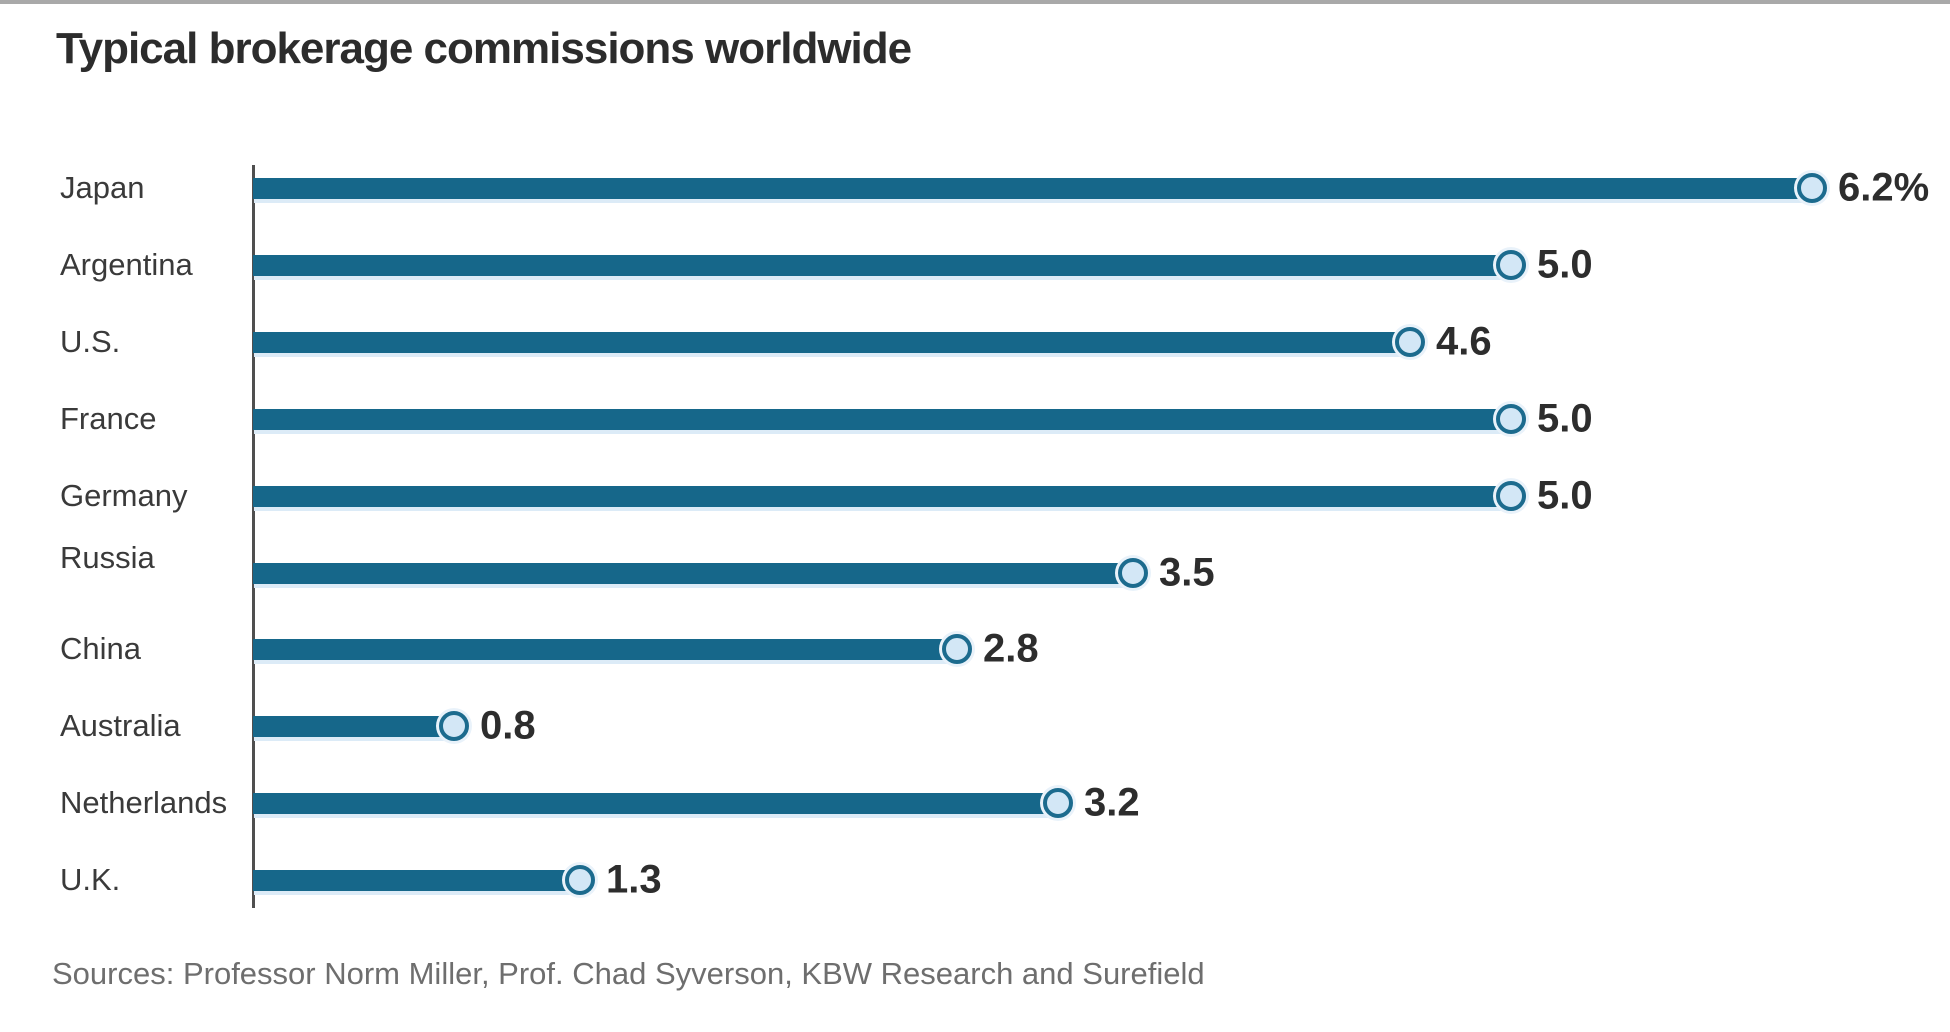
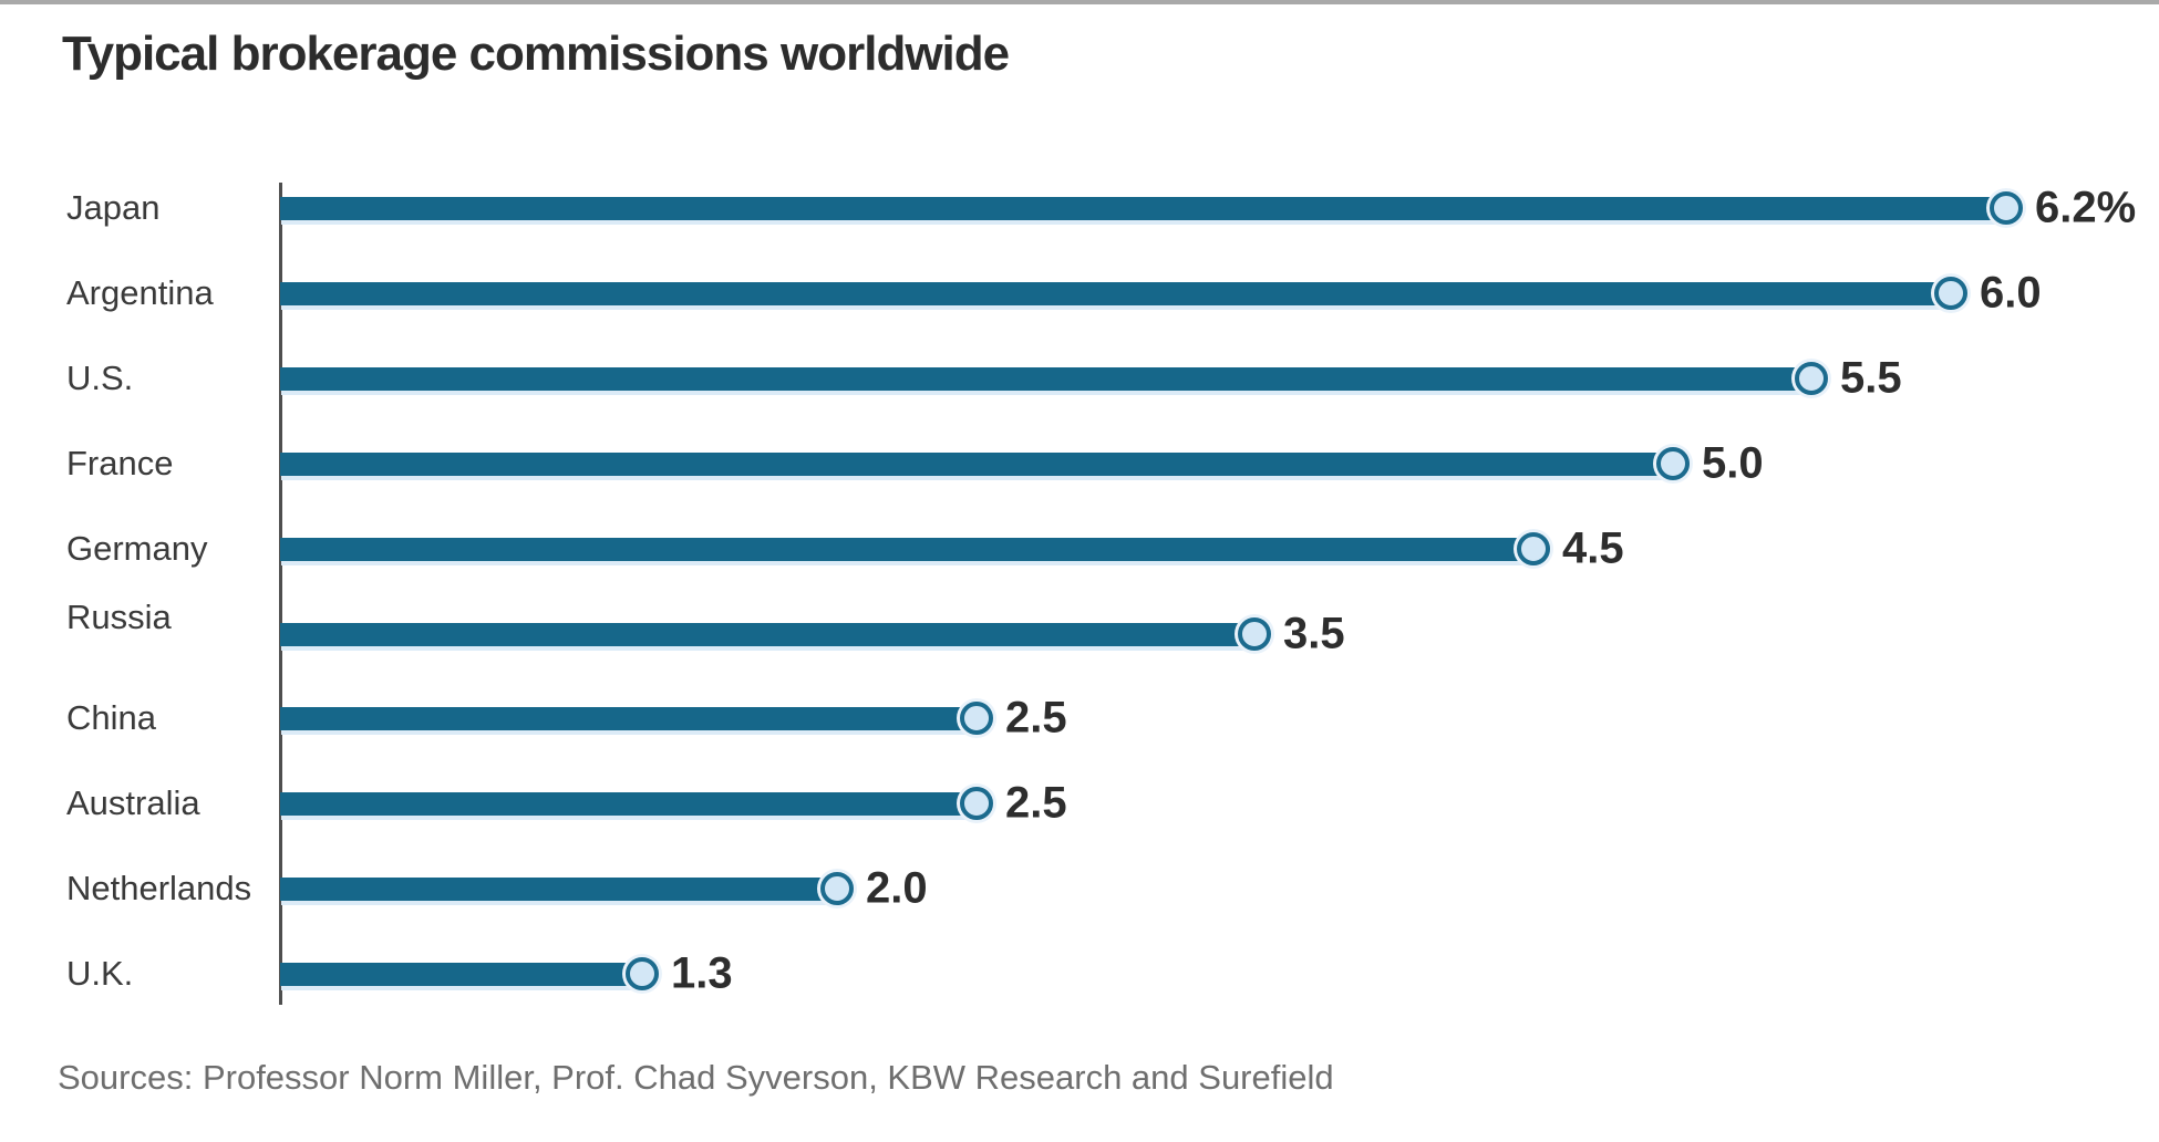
Argentina: 5.0 -> 6.0
U.S.: 4.6 -> 5.5
Germany: 5.0 -> 4.5
China: 2.8 -> 2.5
Australia: 0.8 -> 2.5
Netherlands: 3.2 -> 2.0
